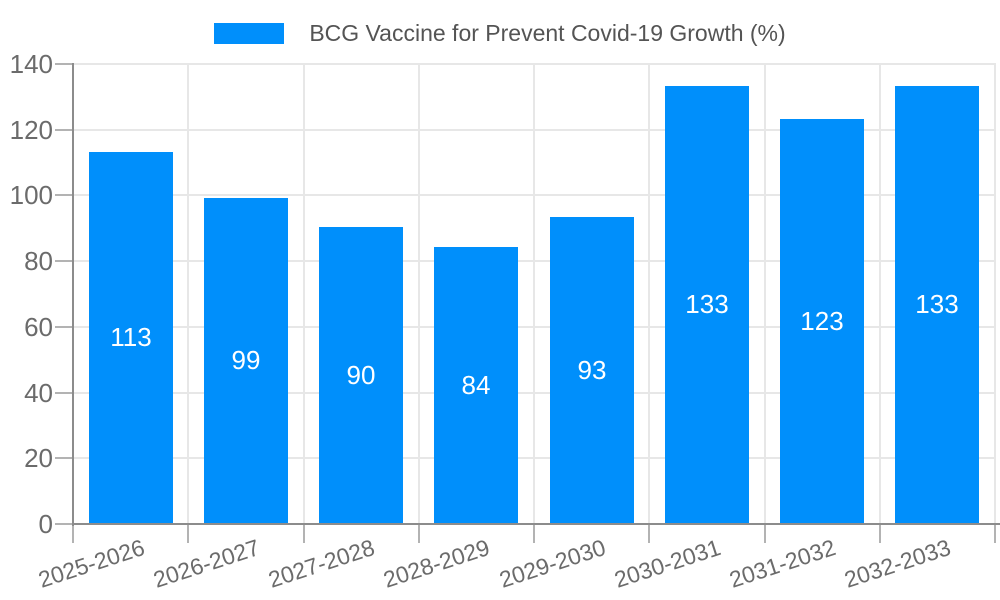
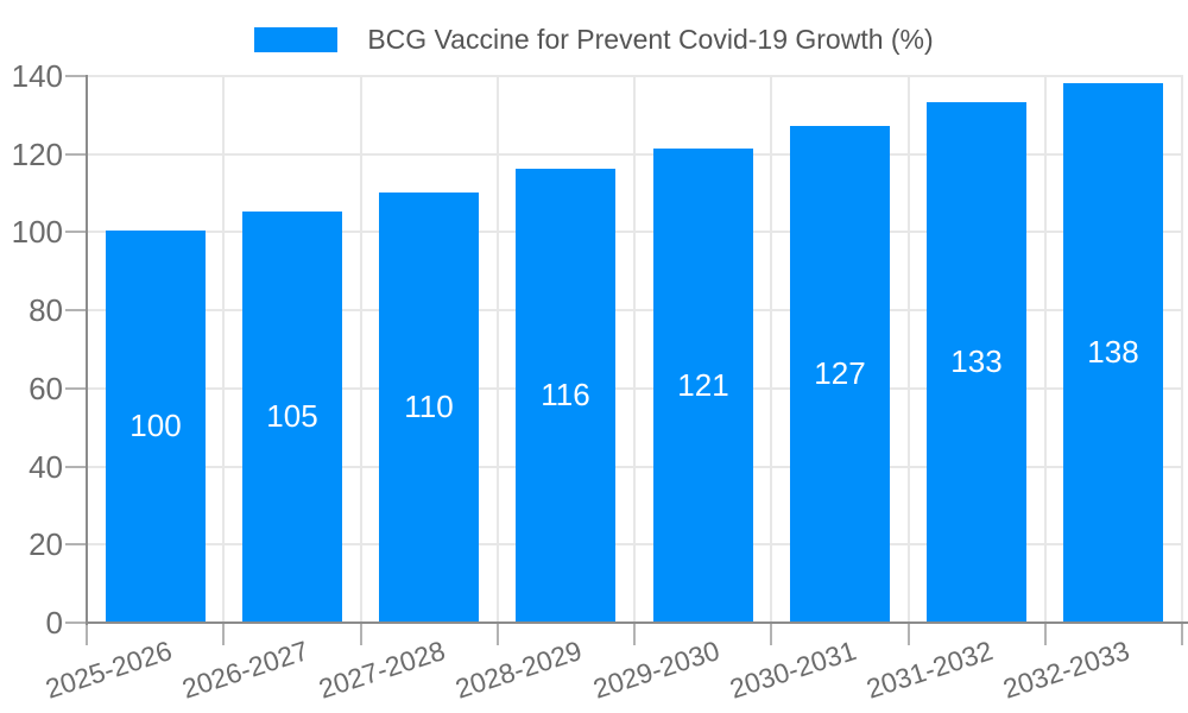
2025-2026: 113 -> 100
2026-2027: 99 -> 105
2027-2028: 90 -> 110
2028-2029: 84 -> 116
2029-2030: 93 -> 121
2030-2031: 133 -> 127
2031-2032: 123 -> 133
2032-2033: 133 -> 138
